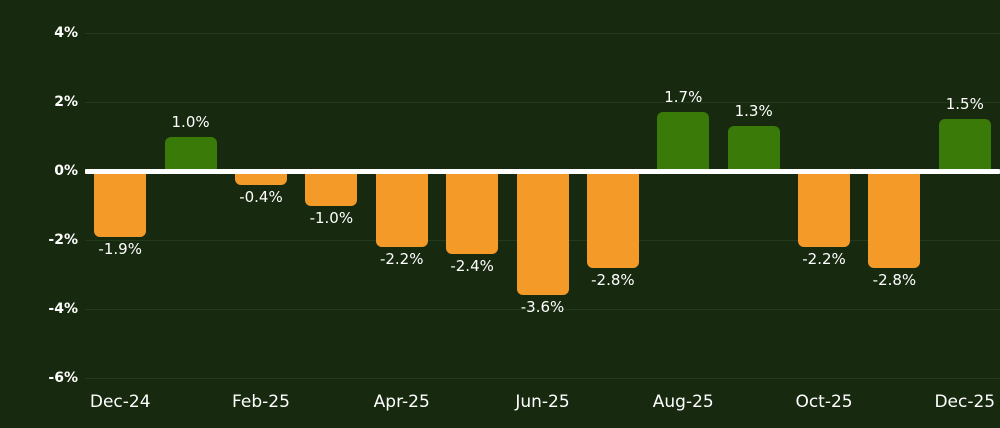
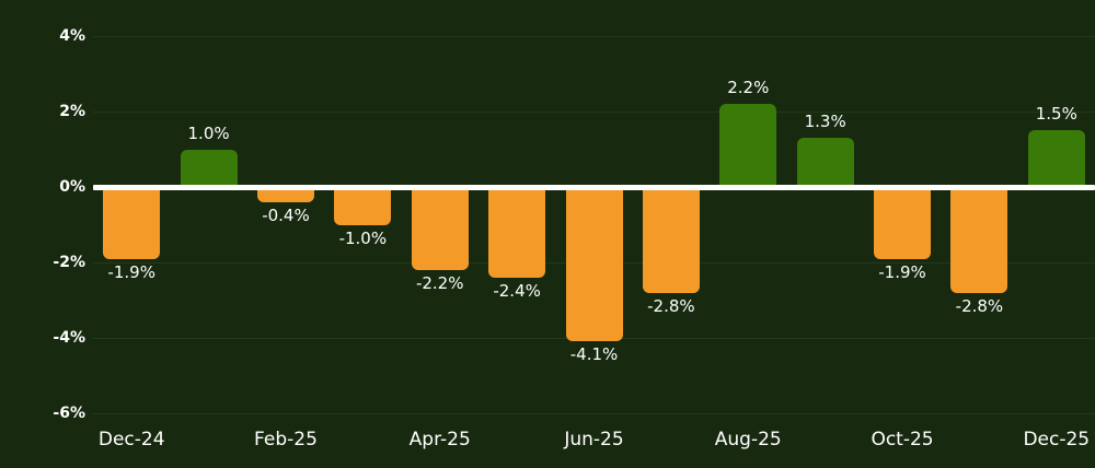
Jun-25: -3.6% -> -4.1%
Aug-25: 1.7% -> 2.2%
Oct-25: -2.2% -> -1.9%
